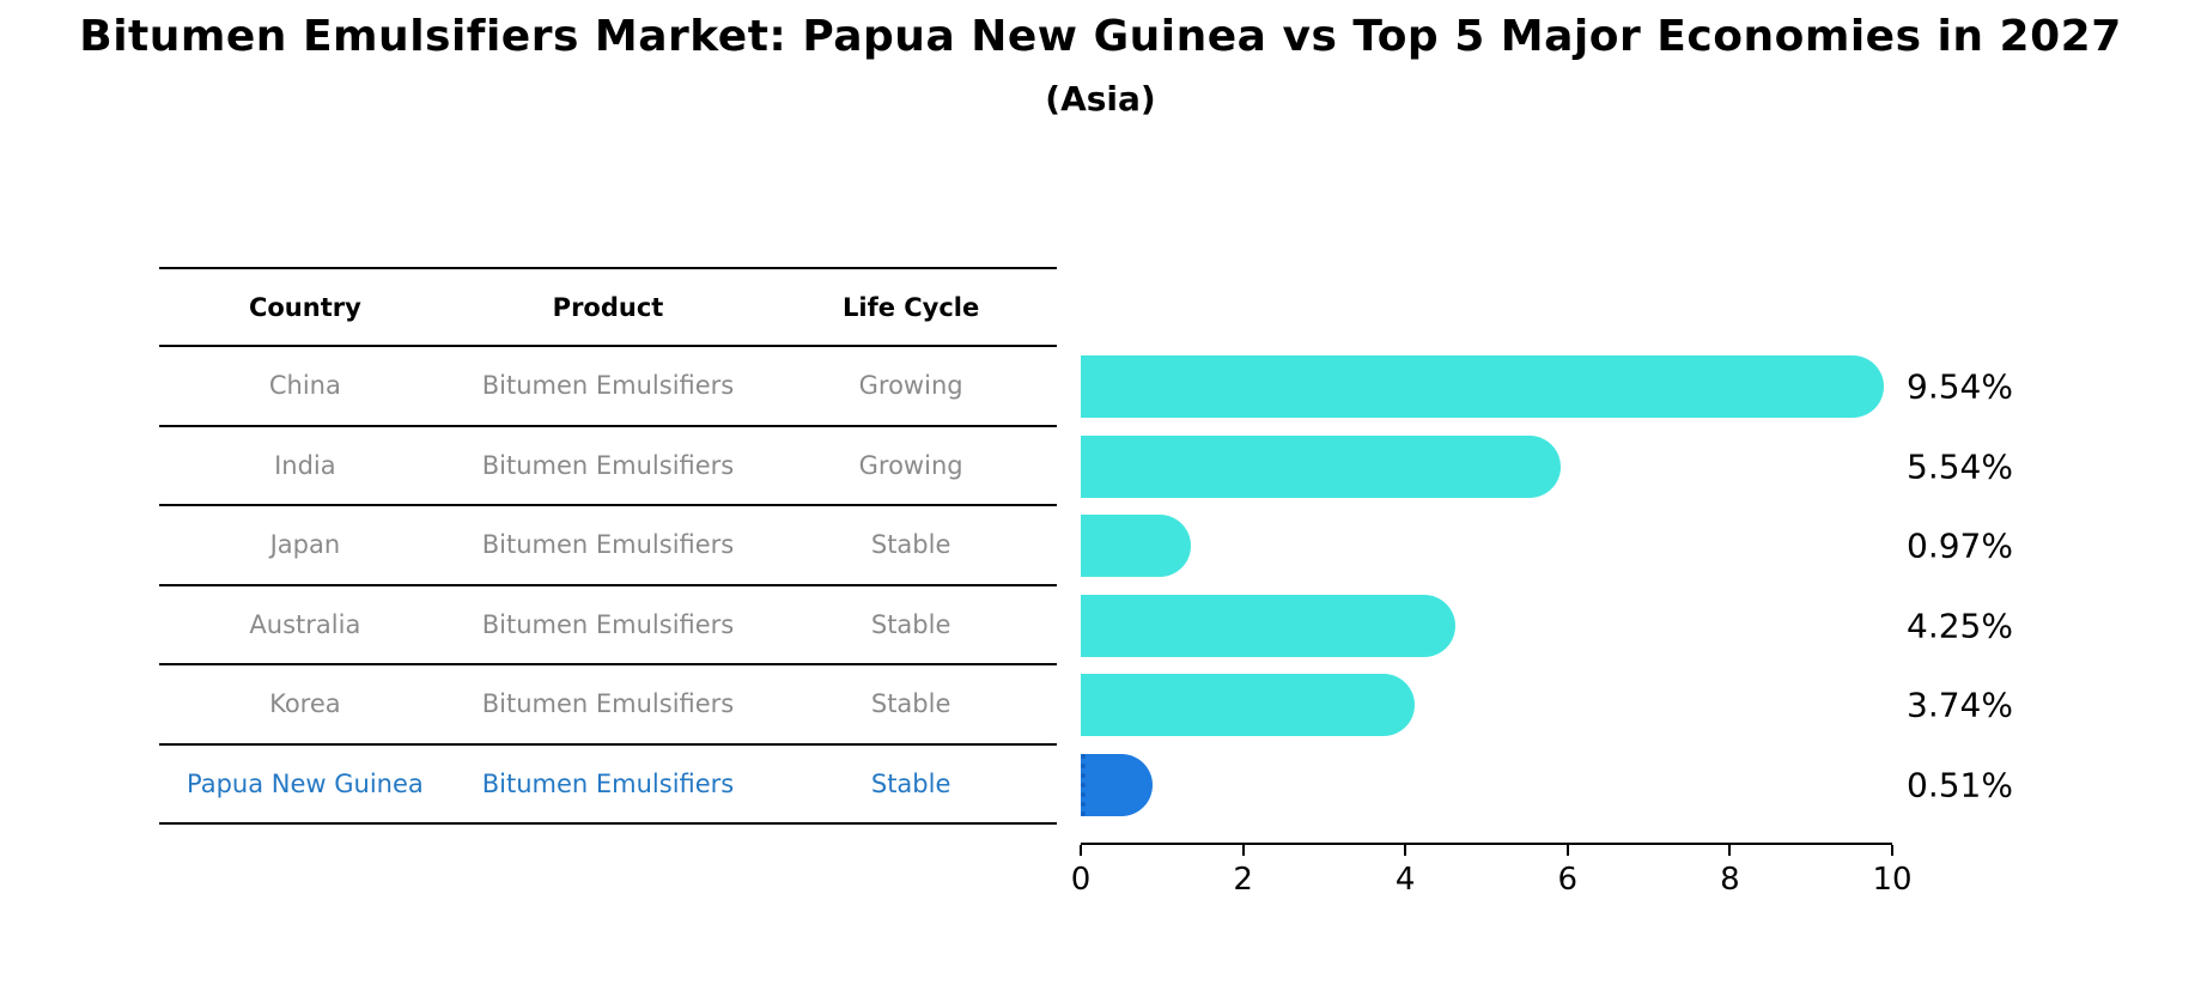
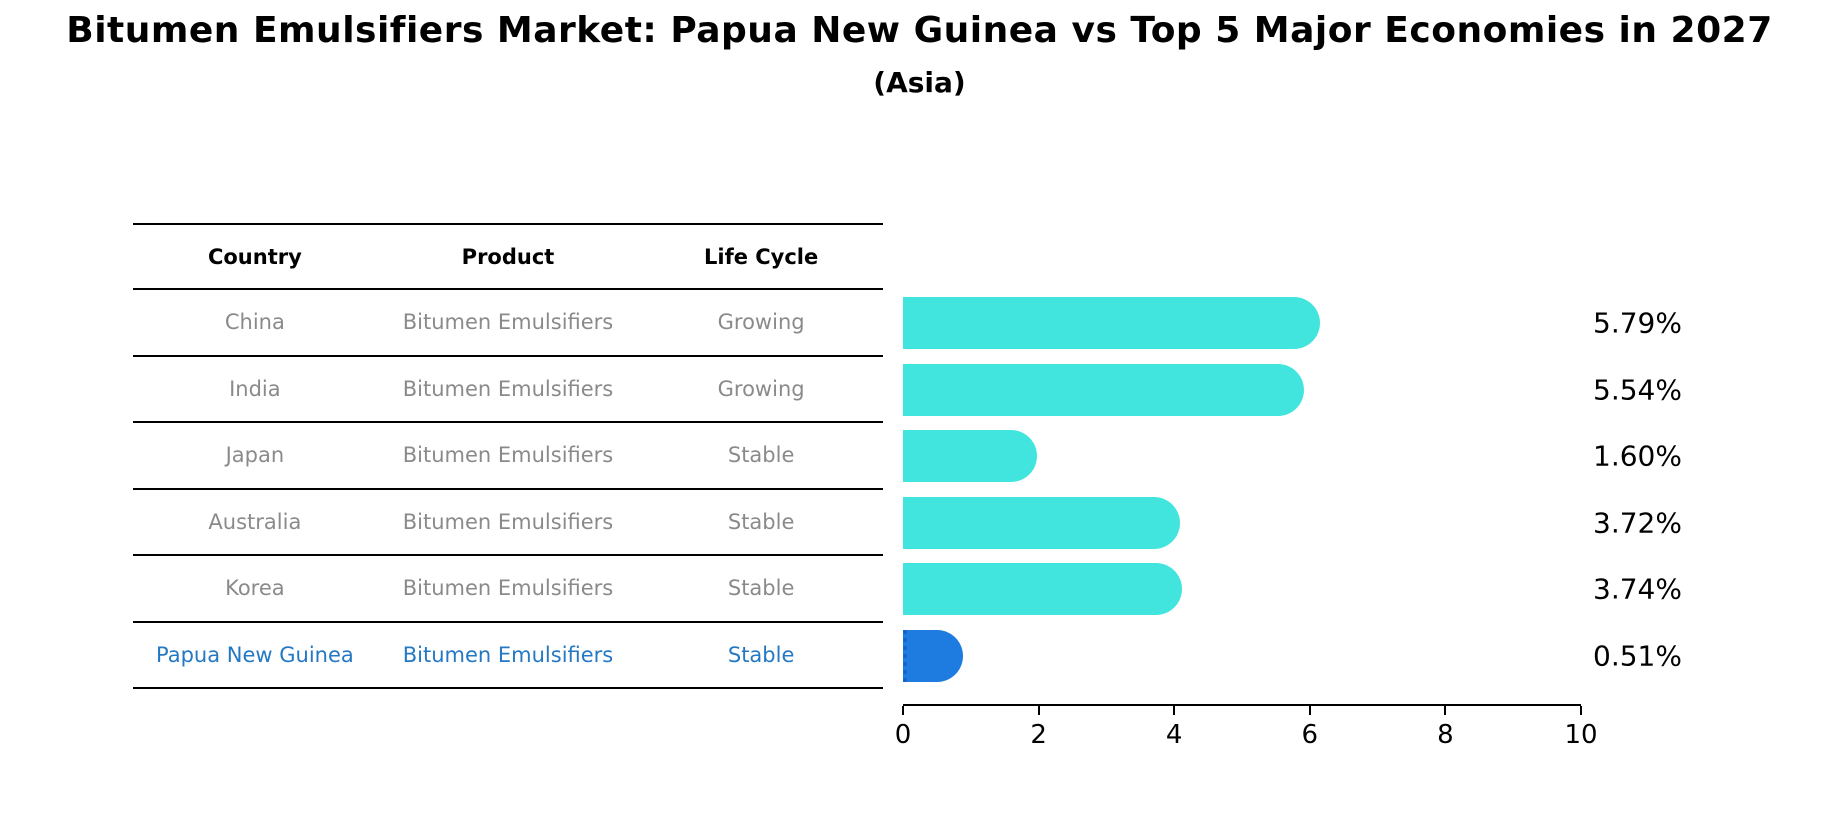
China: 9.54% -> 5.79%
Japan: 0.97% -> 1.60%
Australia: 4.25% -> 3.72%
